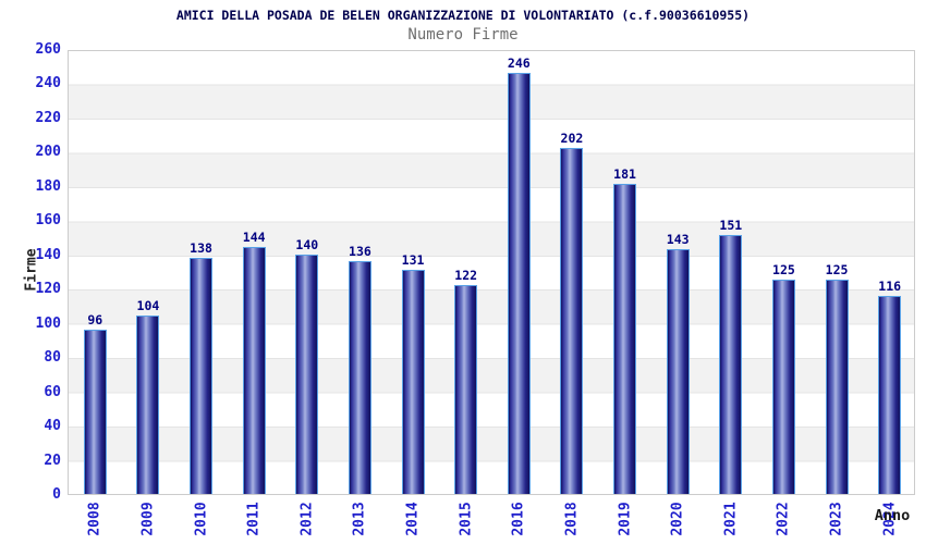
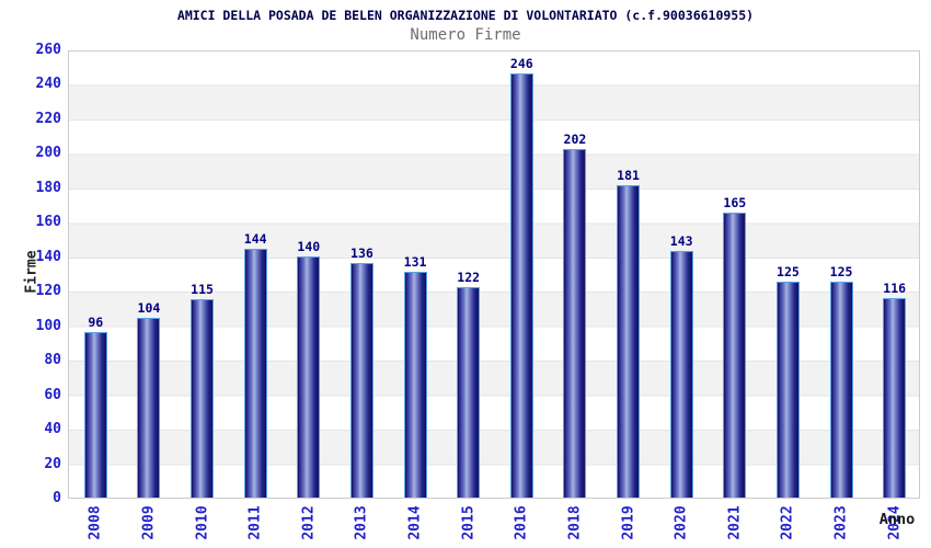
2010: 138 -> 115
2021: 151 -> 165
